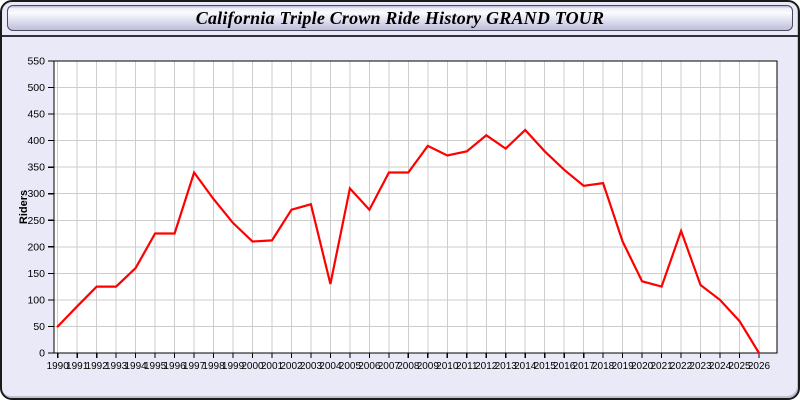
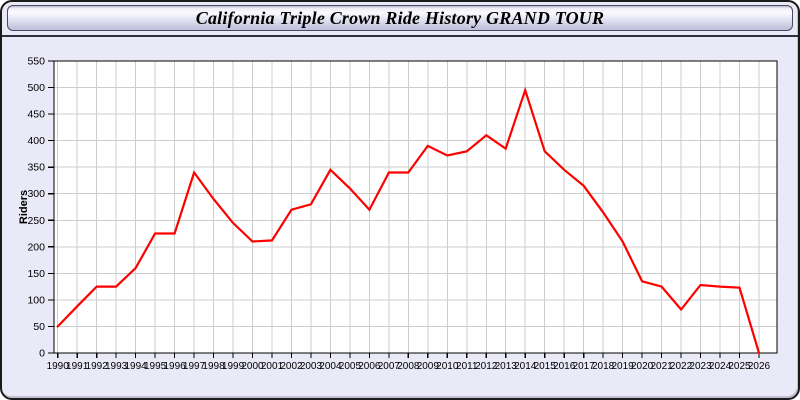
2004: 130 -> 340
2014: 420 -> 500
2018: 320 -> 260
2022: 230 -> 80
2024: 100 -> 120
2025: 60 -> 120
